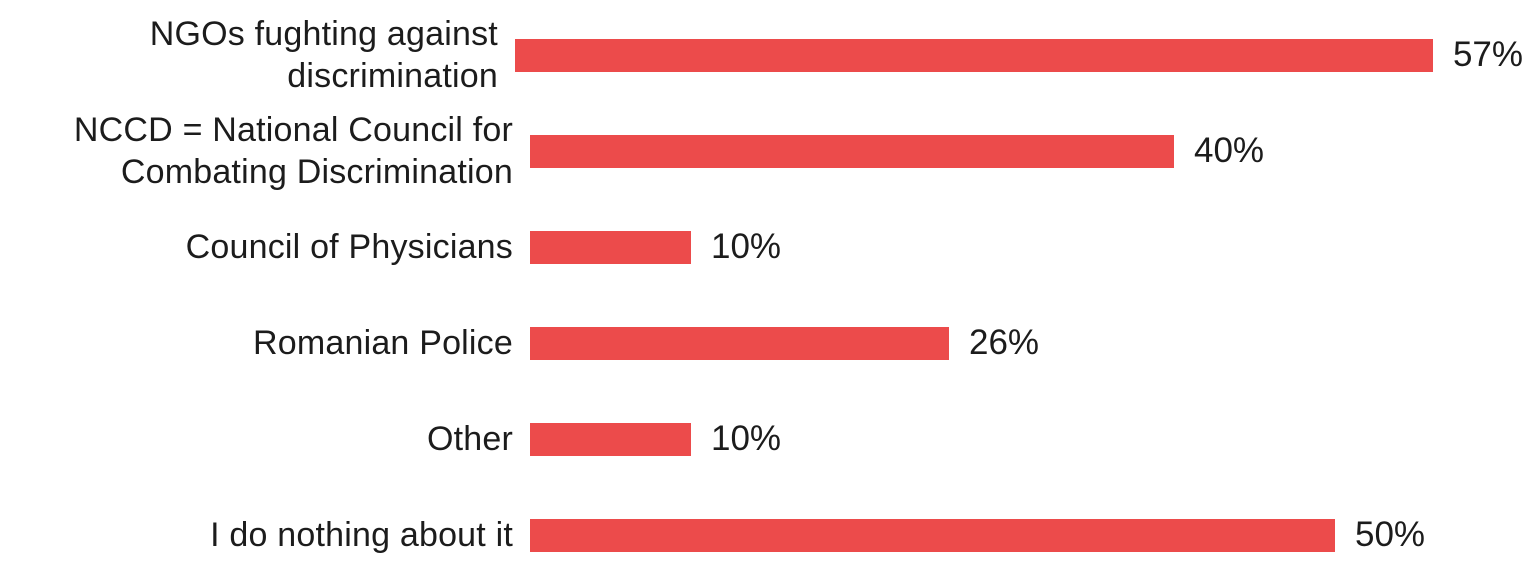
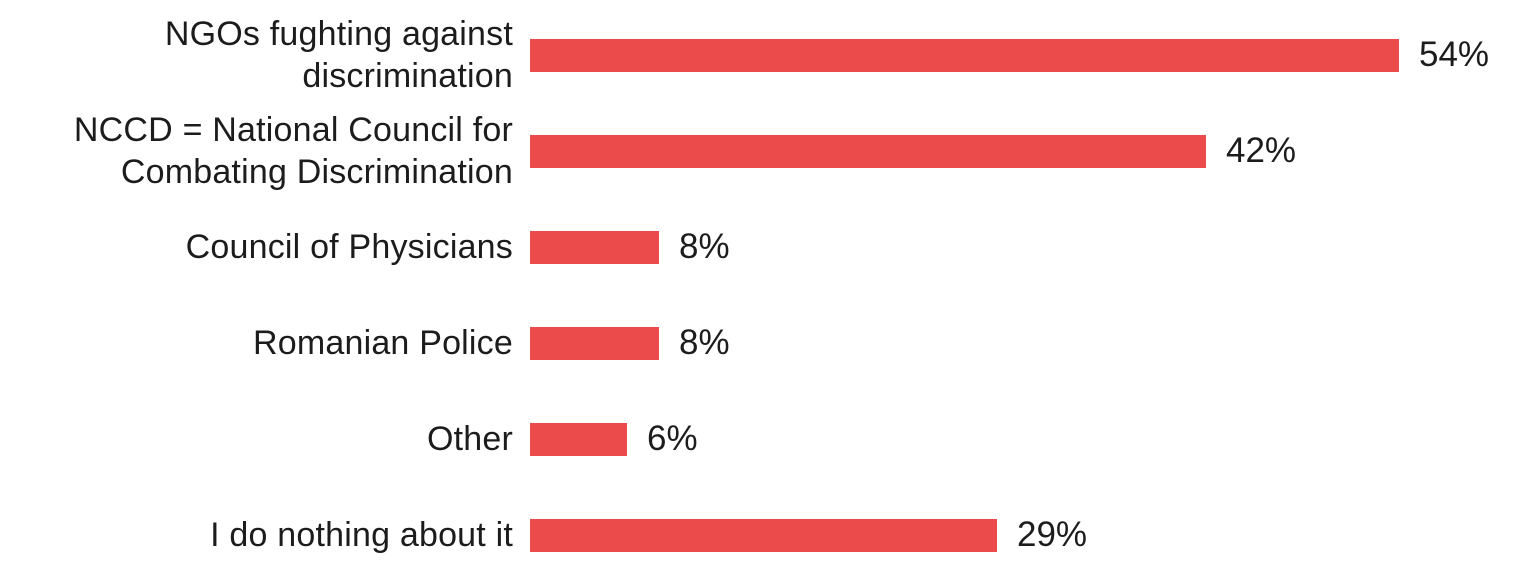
NGOs fughting against discrimination: 57% -> 54%
NCCD = National Council for Combating Discrimination: 40% -> 42%
Council of Physicians: 10% -> 8%
Romanian Police: 26% -> 8%
Other: 10% -> 6%
I do nothing about it: 50% -> 29%
